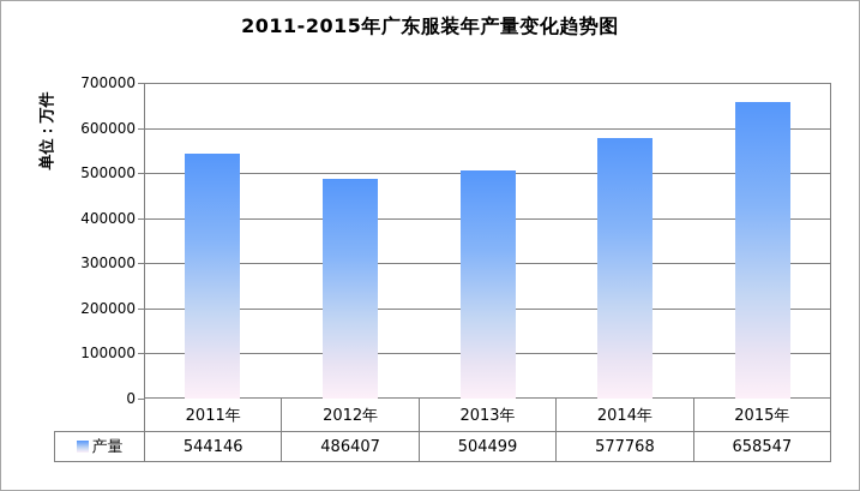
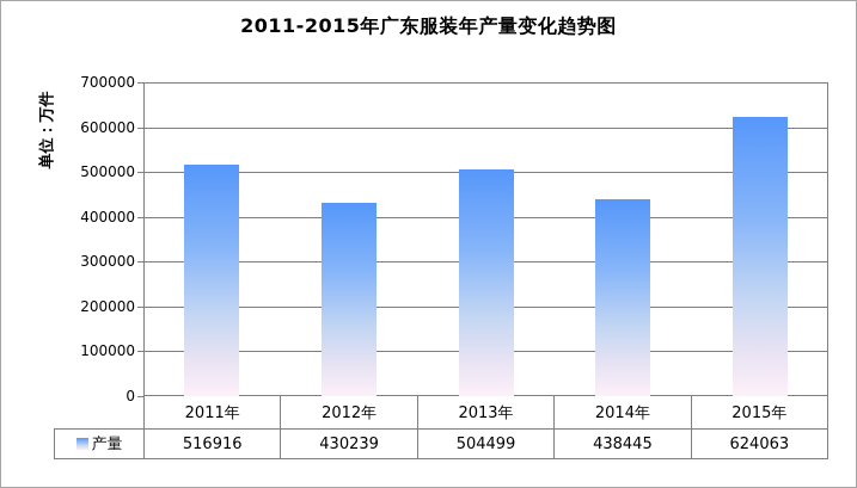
2011年: 544146 -> 516916
2012年: 486407 -> 430239
2014年: 577768 -> 438445
2015年: 658547 -> 624063
